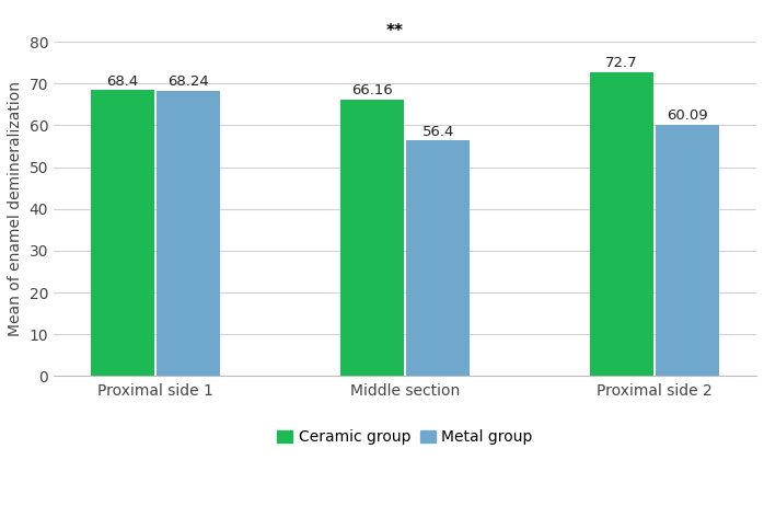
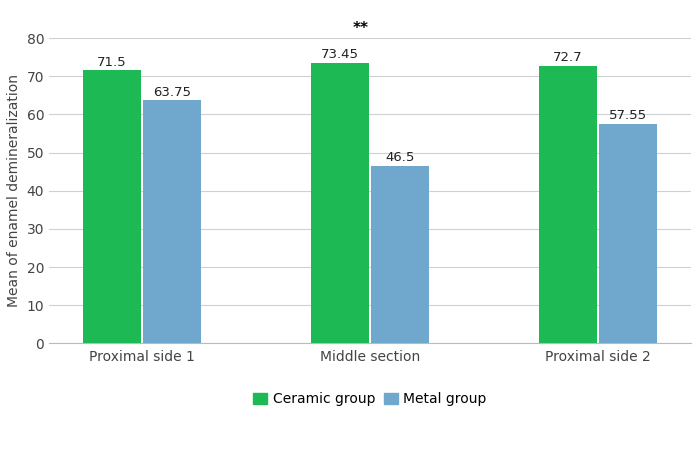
Ceramic group/Proximal side 1: 68.4 -> 71.5
Metal group/Proximal side 1: 68.24 -> 63.75
Ceramic group/Middle section: 66.16 -> 73.45
Metal group/Middle section: 56.4 -> 46.5
Metal group/Proximal side 2: 60.09 -> 57.55
